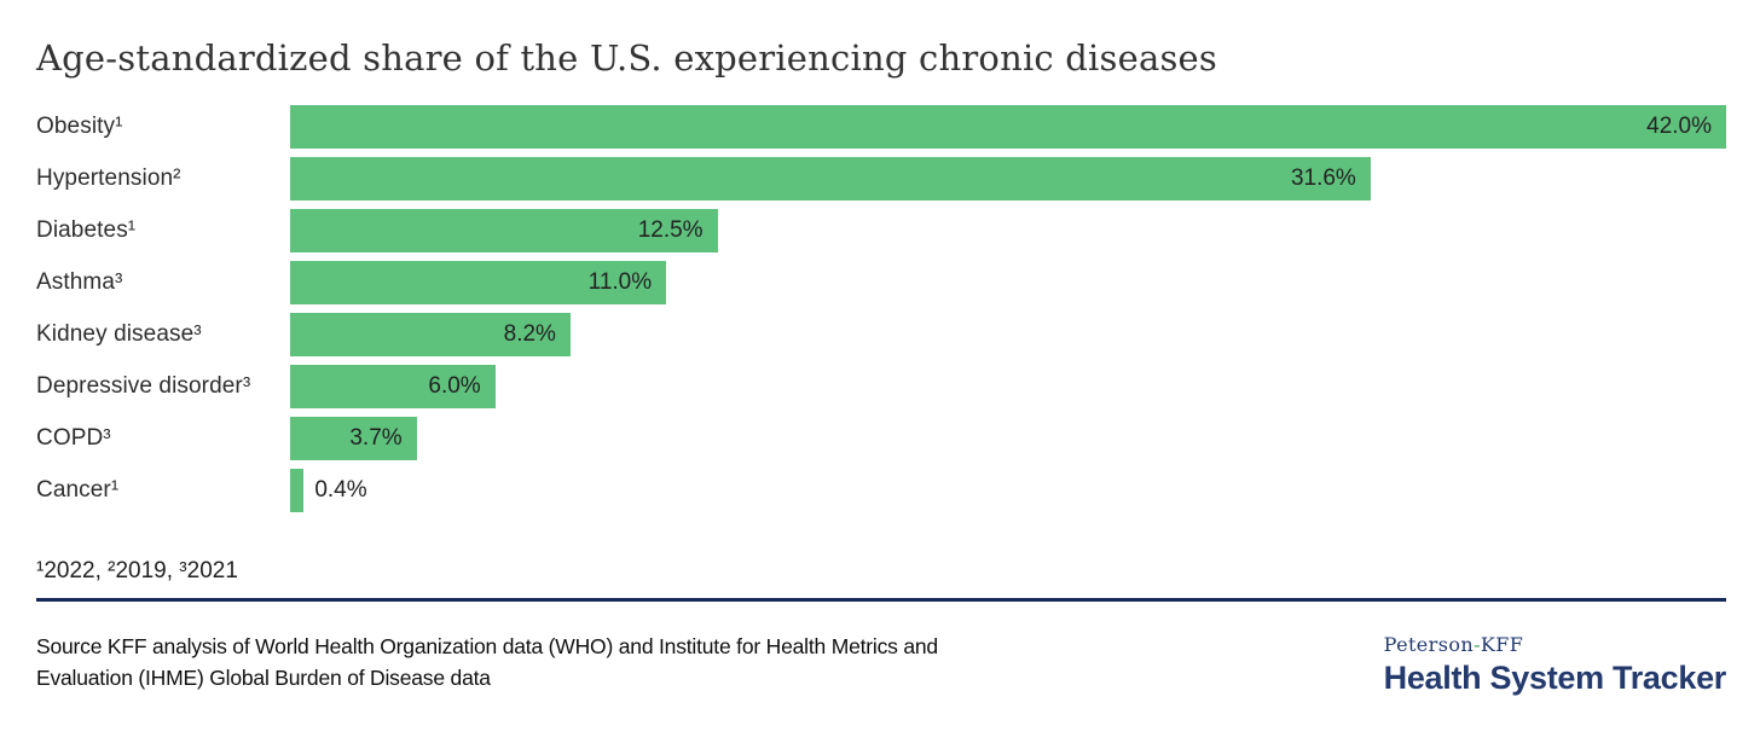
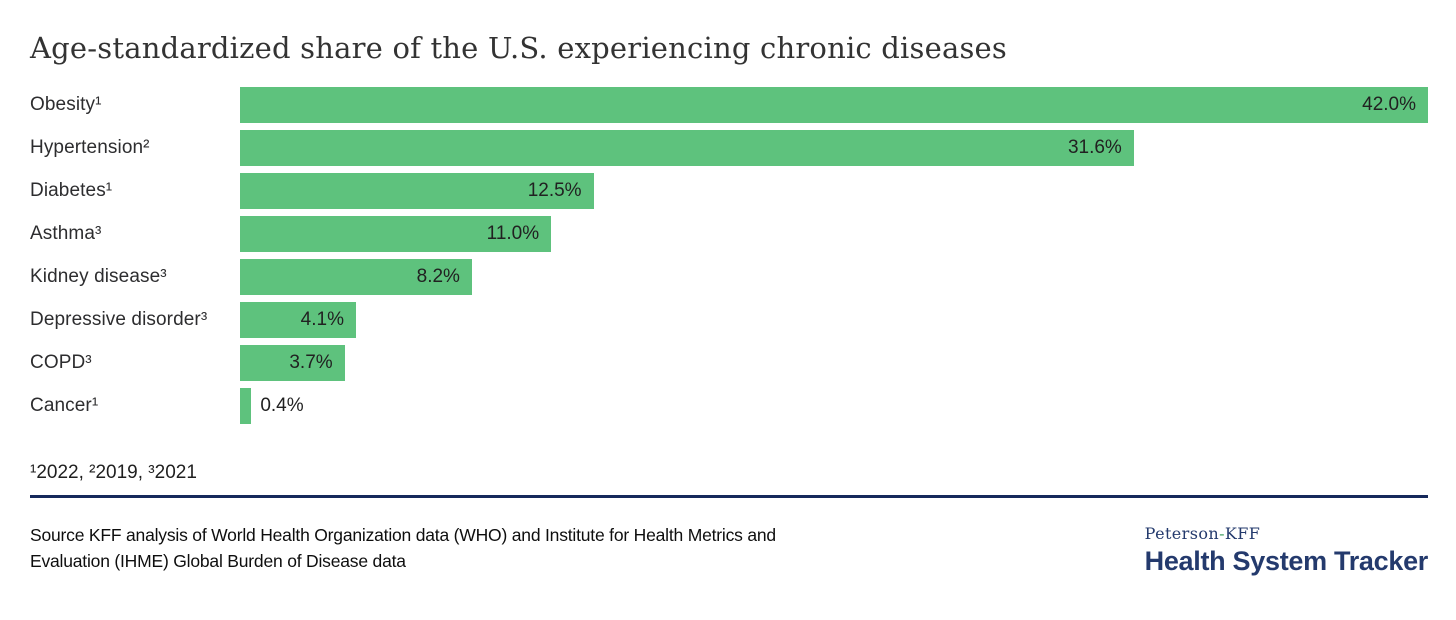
Depressive disorder³: 6.0% -> 4.1%
